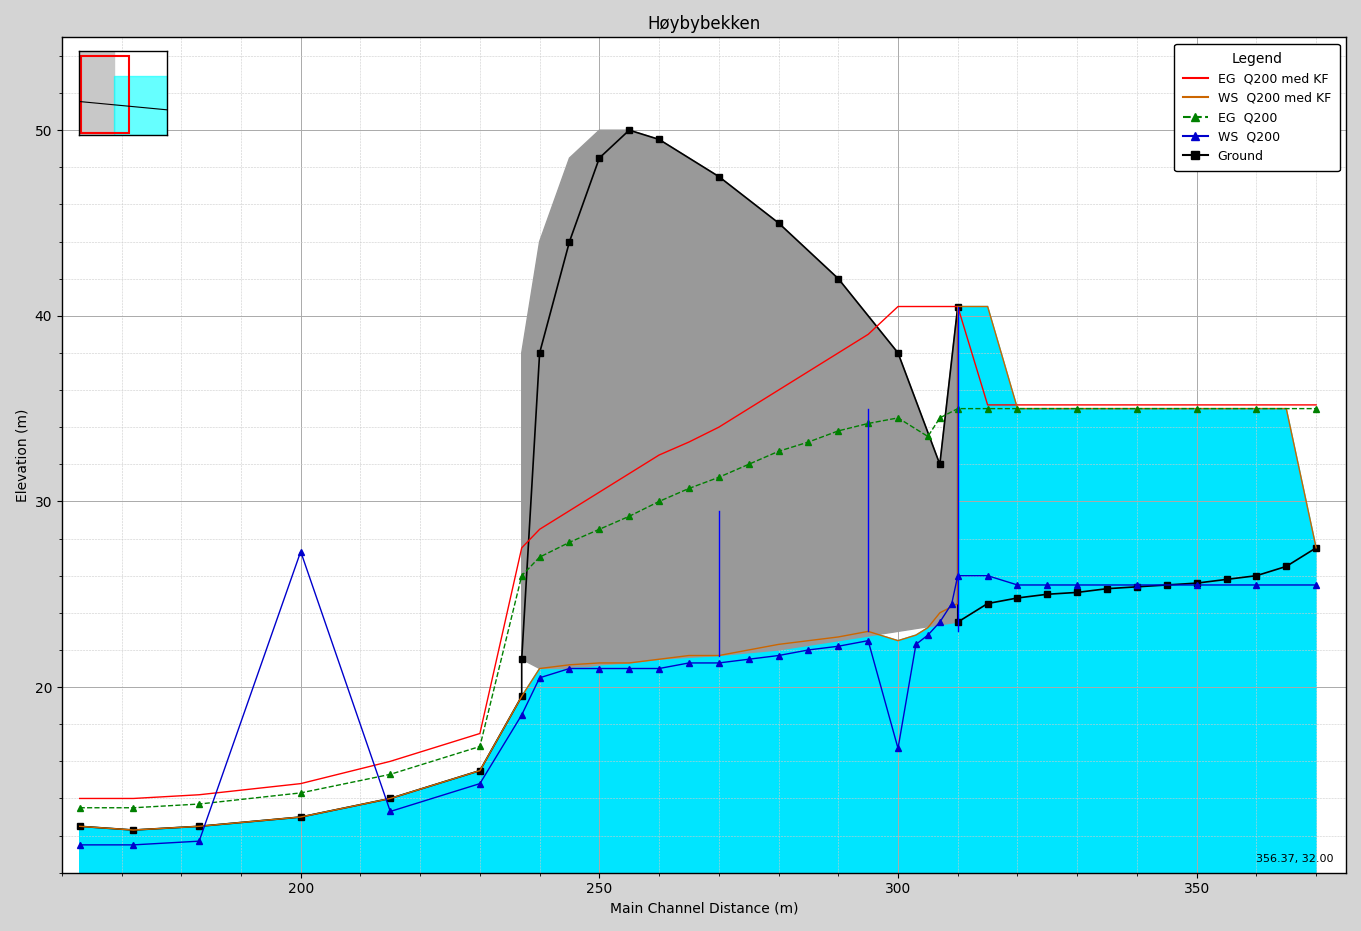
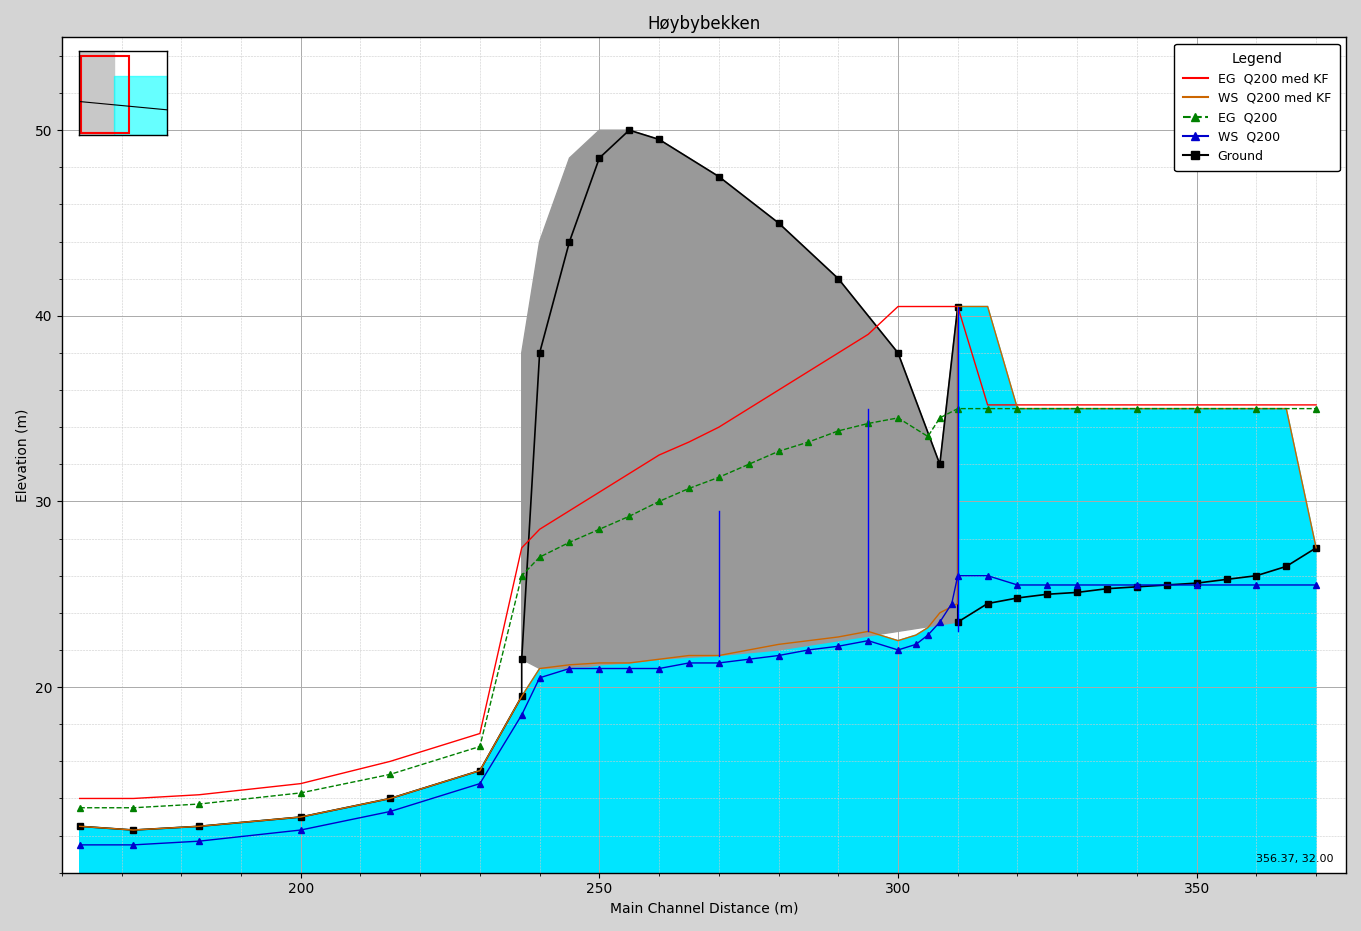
WS Q200/200: 27.3 -> 12.3
WS Q200/300: 16.7 -> 22.0
